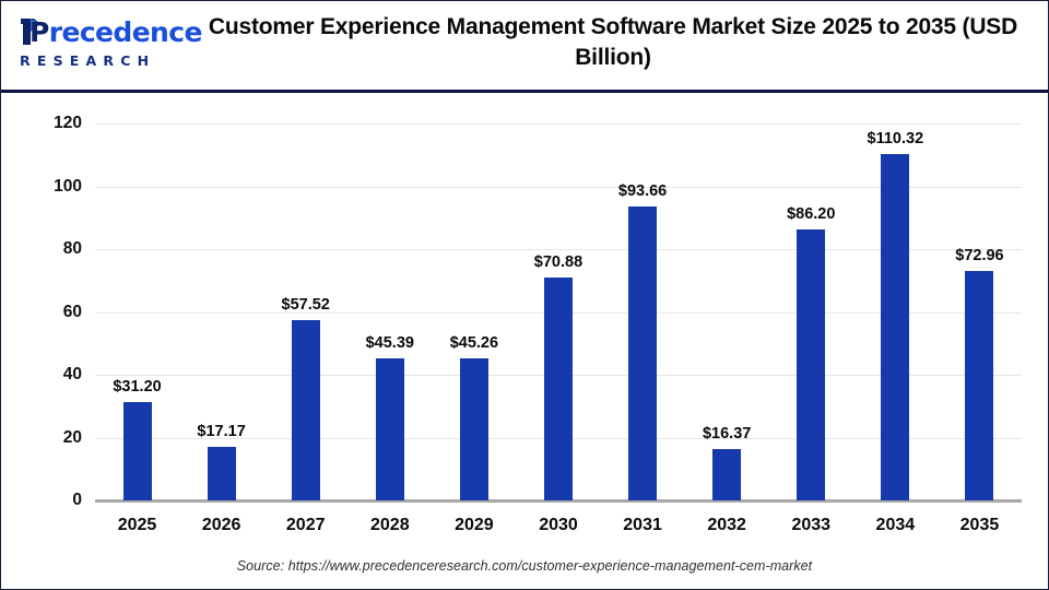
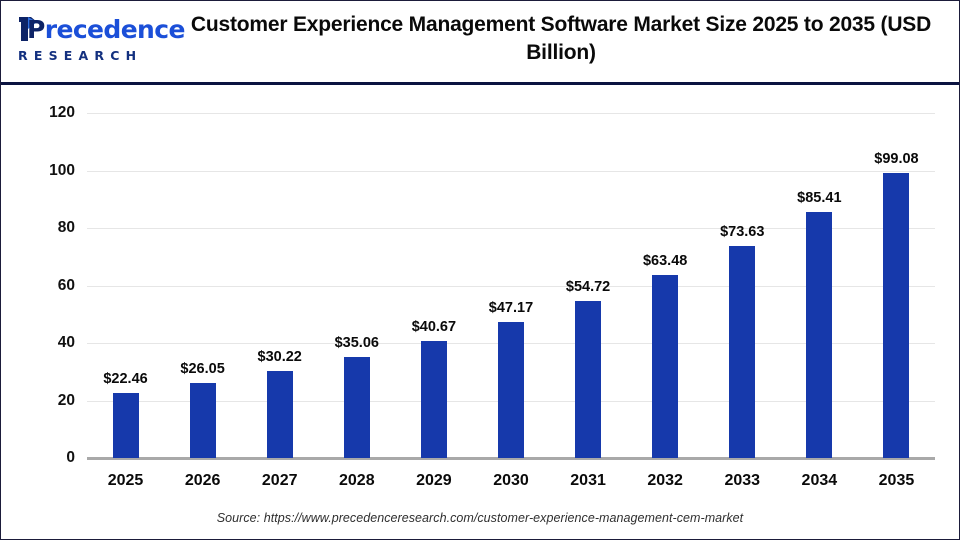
2025: $31.20 -> $22.46
2026: $17.17 -> $26.05
2027: $57.52 -> $30.22
2028: $45.39 -> $35.06
2029: $45.26 -> $40.67
2030: $70.88 -> $47.17
2031: $93.66 -> $54.72
2032: $16.37 -> $63.48
2033: $86.20 -> $73.63
2034: $110.32 -> $85.41
2035: $72.96 -> $99.08
